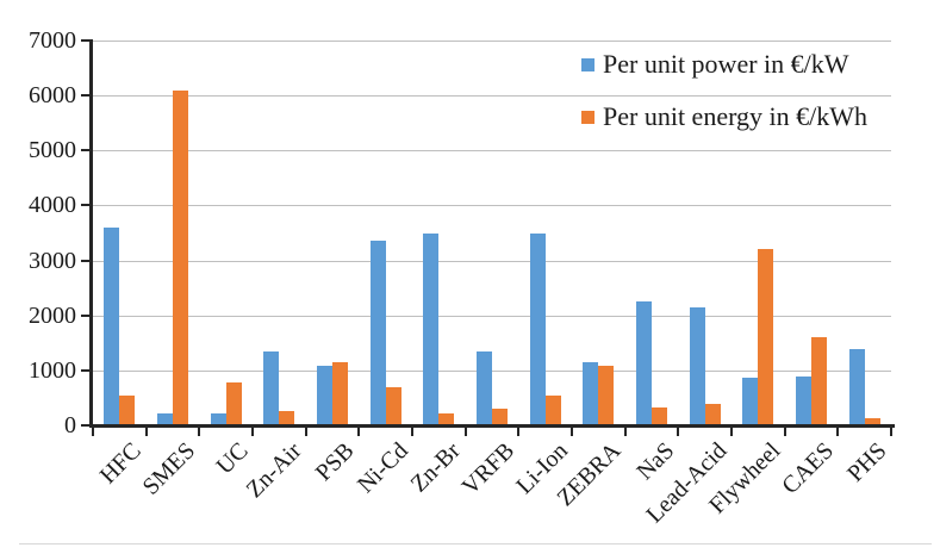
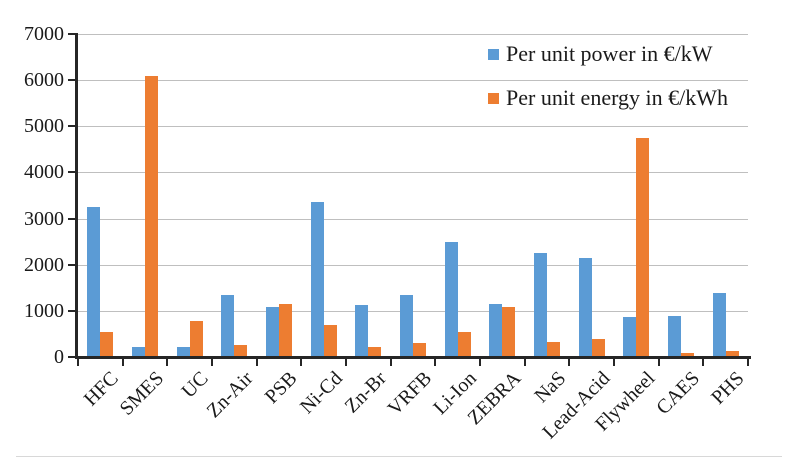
Per unit power in €/kW/HFC: 3600 -> 3200
Per unit power in €/kW/Zn-Br: 3500 -> 1100
Per unit power in €/kW/Li-Ion: 3500 -> 2500
Per unit energy in €/kWh/Flywheel: 3200 -> 4800
Per unit energy in €/kWh/CAES: 1600 -> 100
